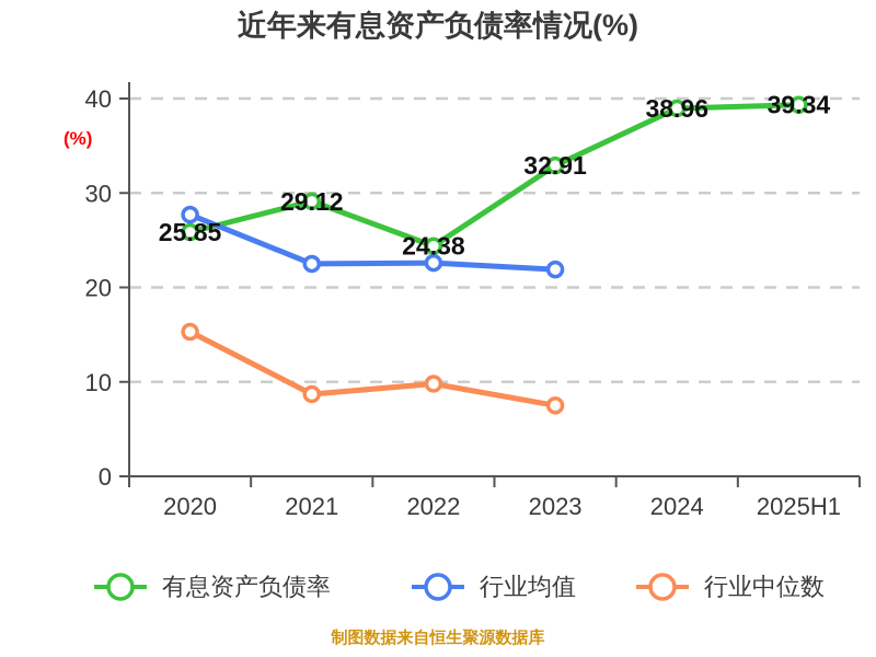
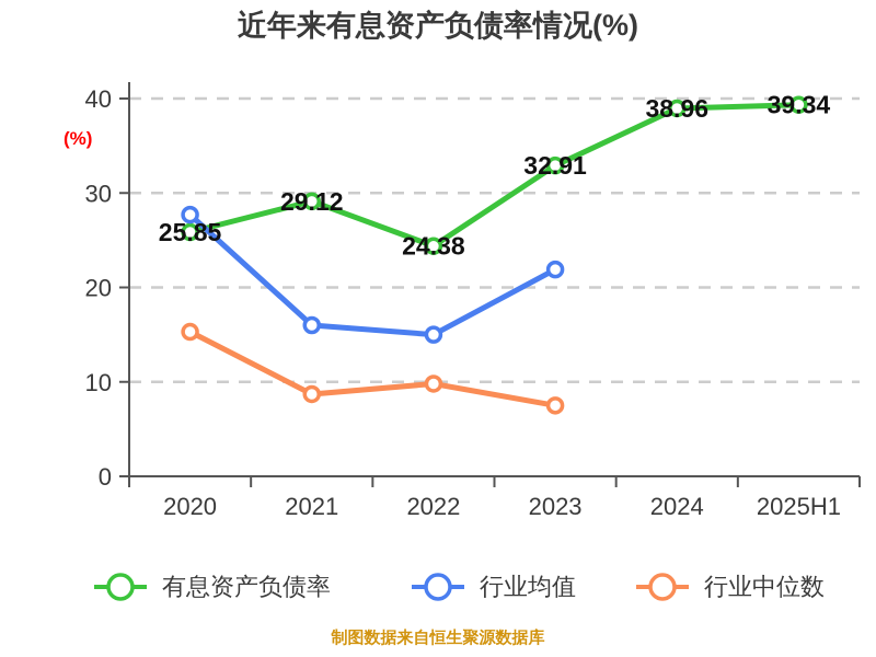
行业均值/2021: 22 -> 16
行业均值/2022: 23 -> 15
